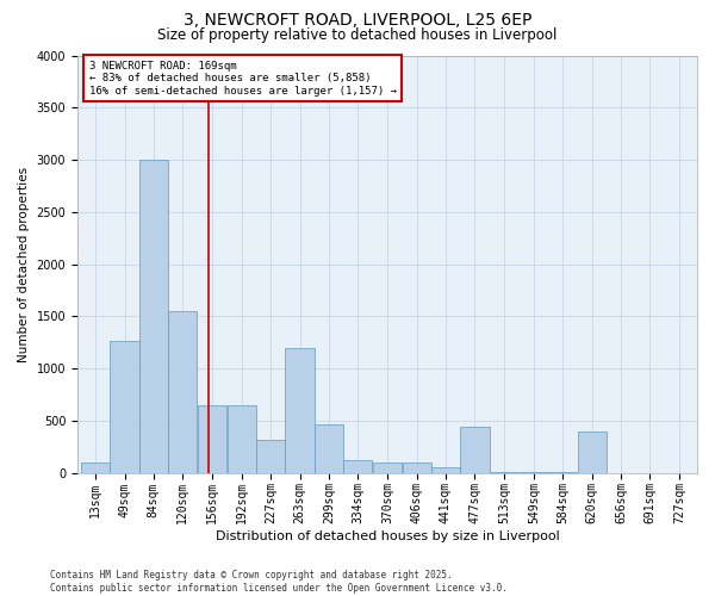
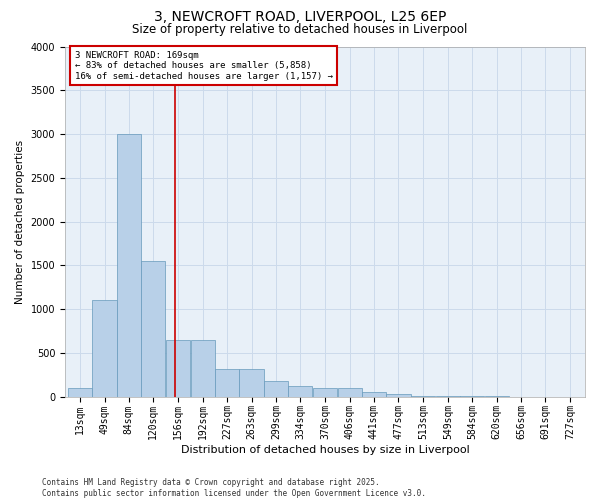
49sqm: 1260 -> 1100
263sqm: 1200 -> 320
299sqm: 460 -> 180
477sqm: 440 -> 30
620sqm: 400 -> 0
